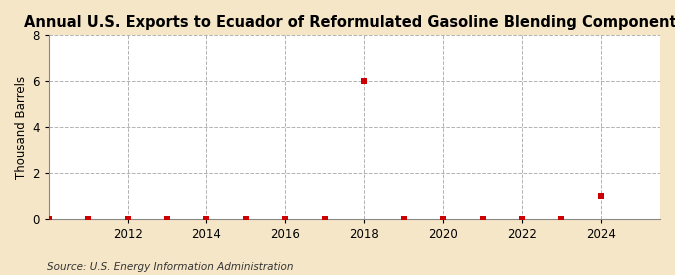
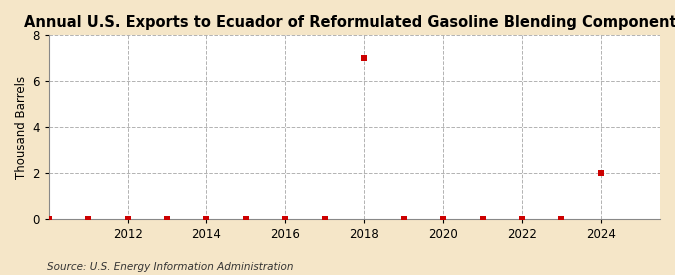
2018: 6 -> 7
2024: 1 -> 2
